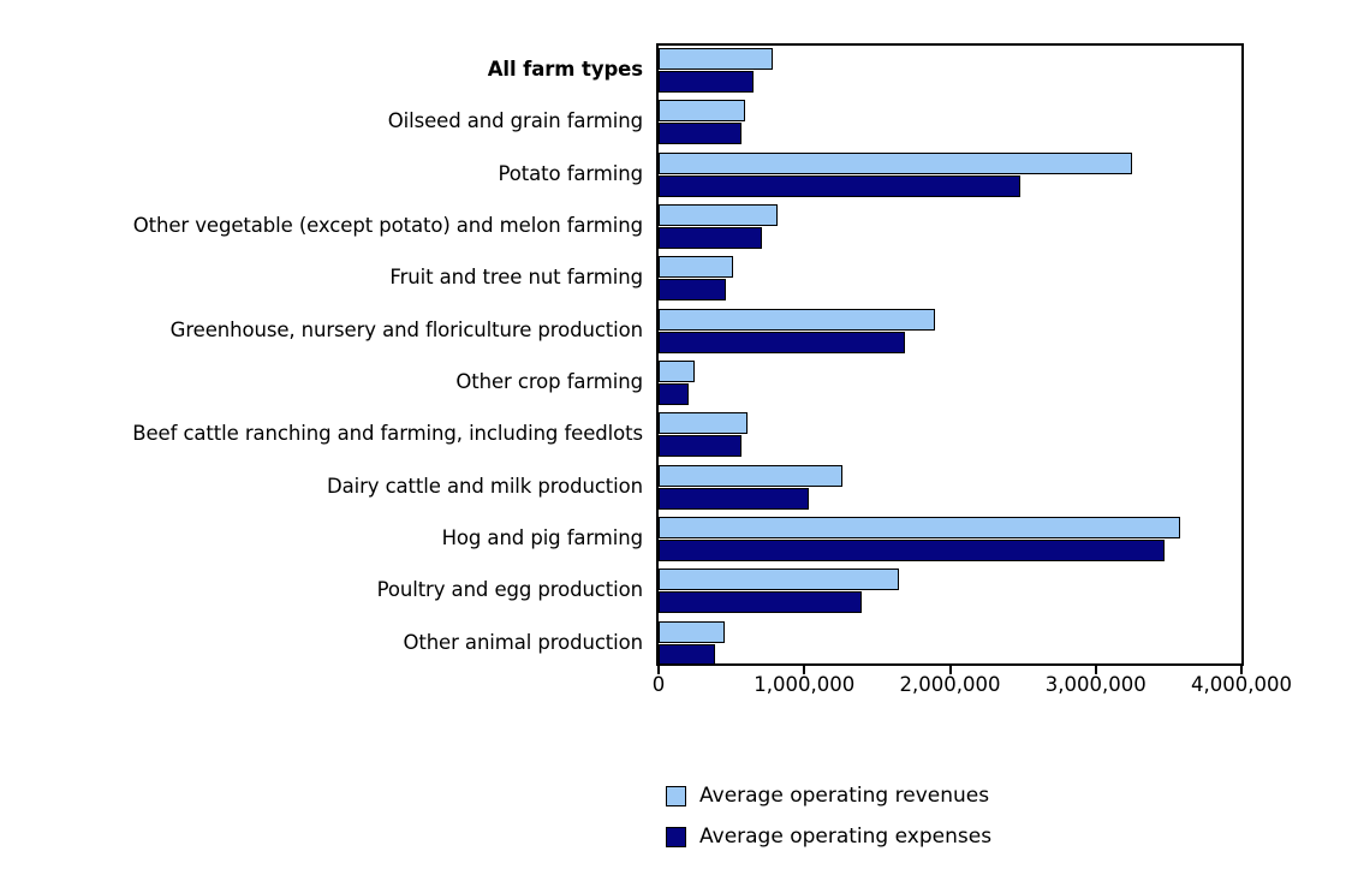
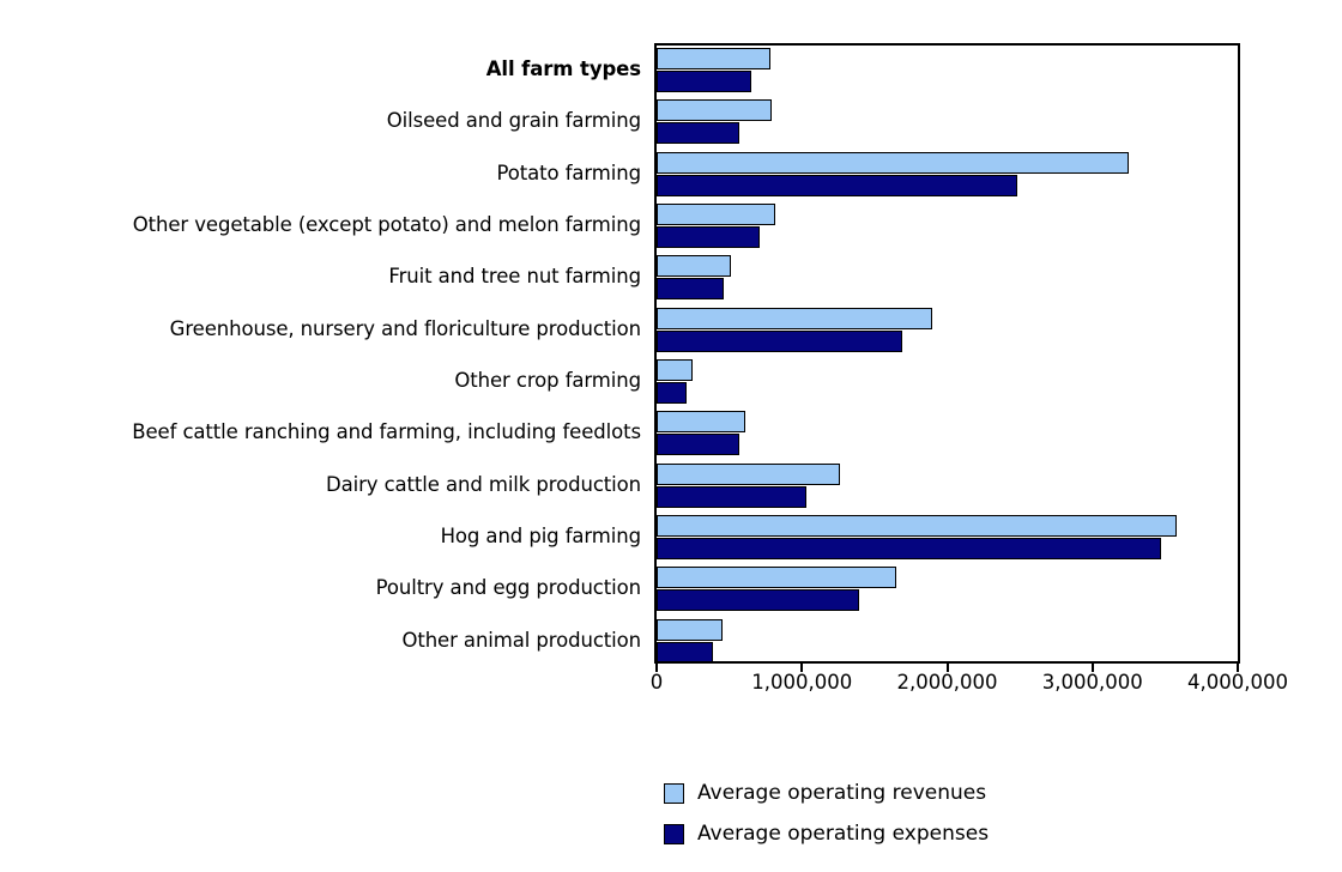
Average operating revenues/Oilseed and grain farming: 590000 -> 790000
